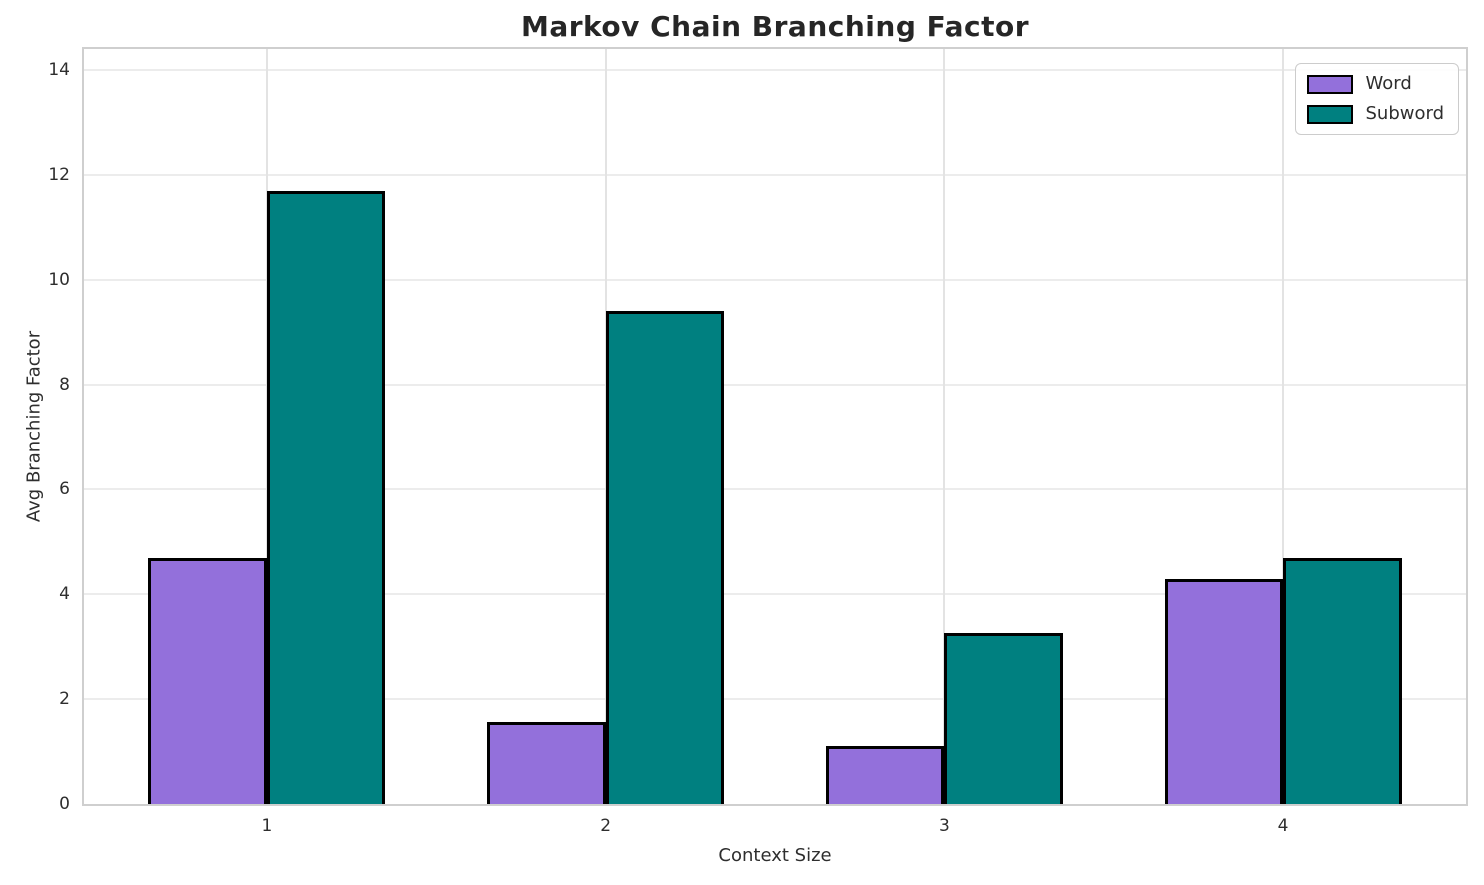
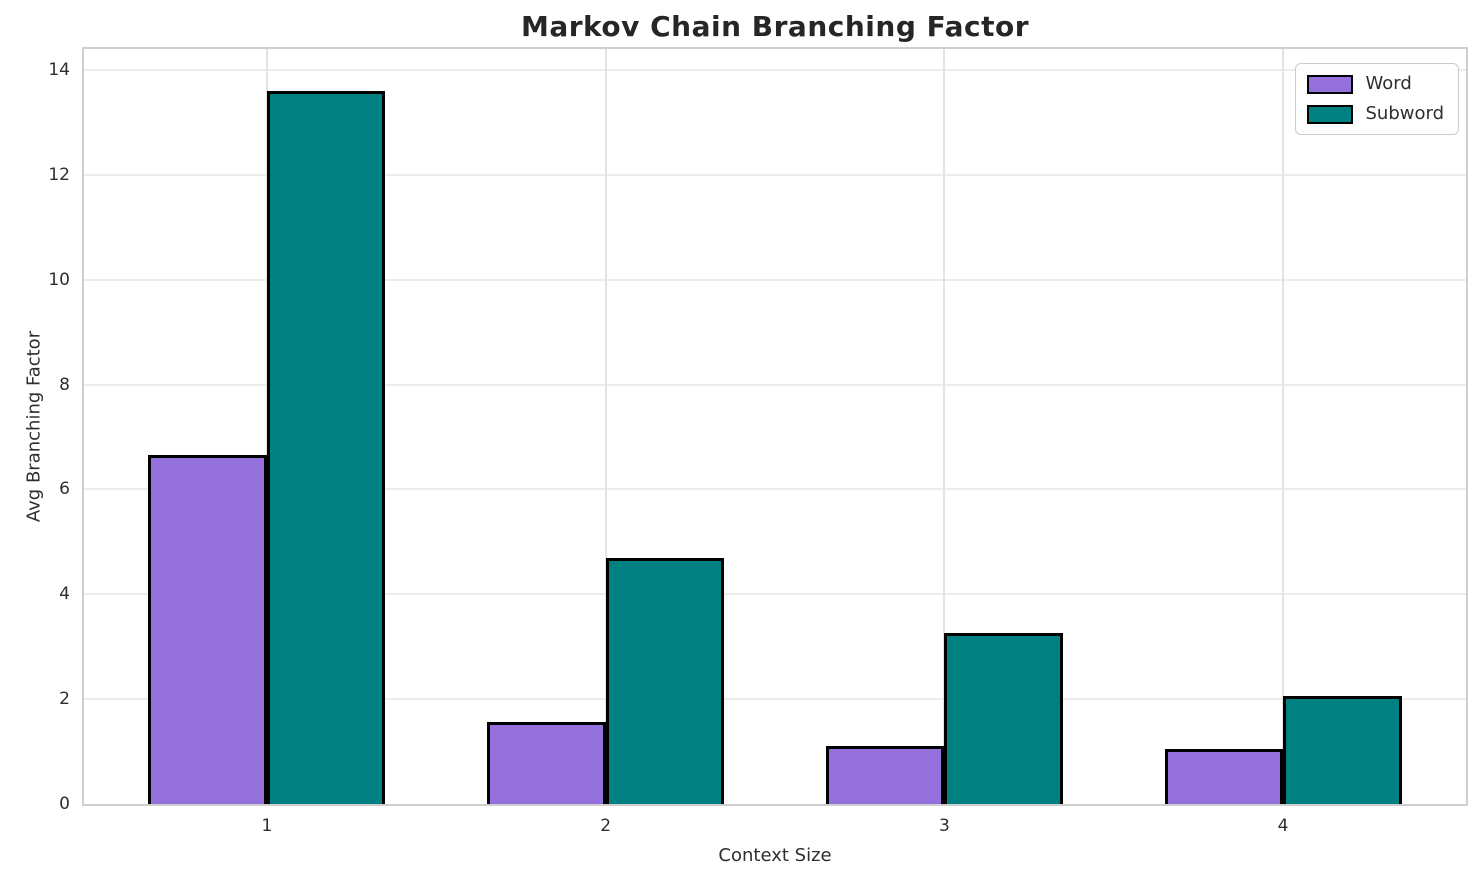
Word/1: 4.7 -> 6.7
Subword/1: 11.7 -> 13.6
Subword/2: 9.4 -> 4.7
Word/4: 4.3 -> 1.1
Subword/4: 4.7 -> 2.1
